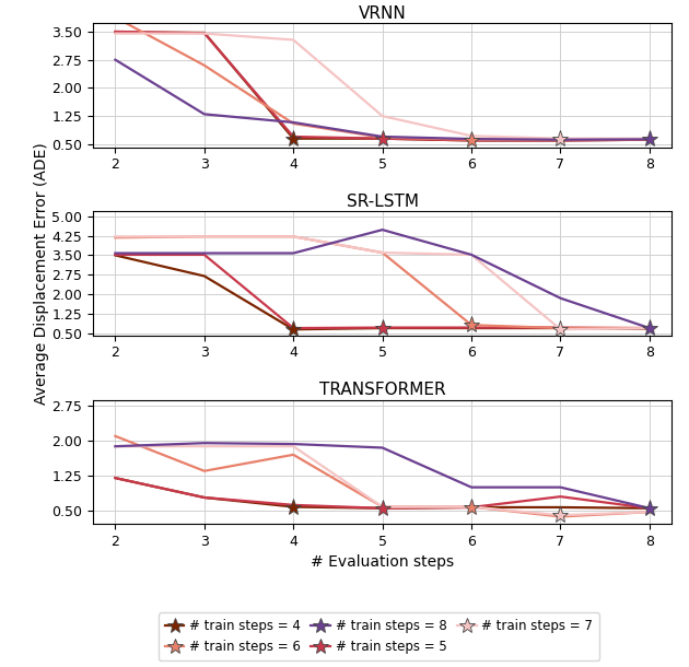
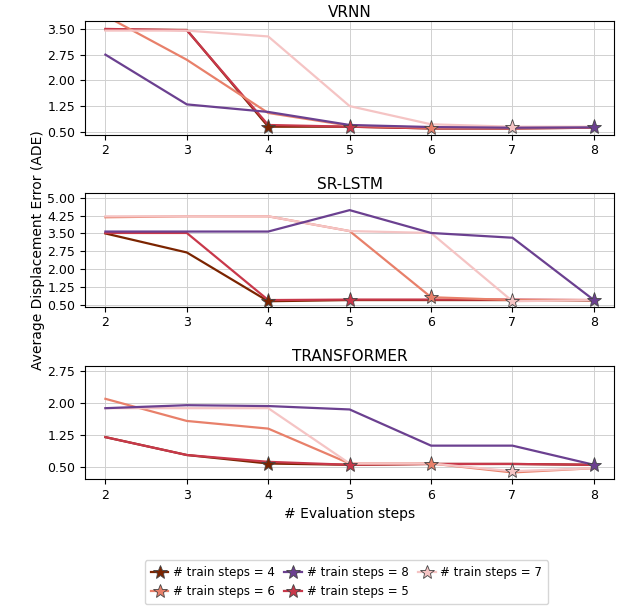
SR-LSTM/# train steps = 8/7: 1.85 -> 3.32
TRANSFORMER/# train steps = 6/3: 1.35 -> 1.58
TRANSFORMER/# train steps = 6/4: 1.70 -> 1.40
TRANSFORMER/# train steps = 5/7: 0.80 -> 0.57
